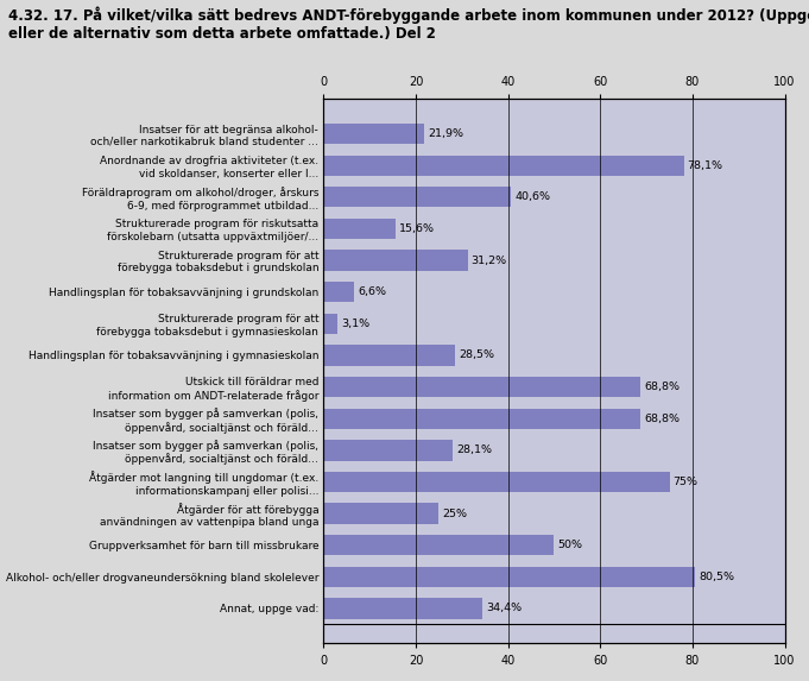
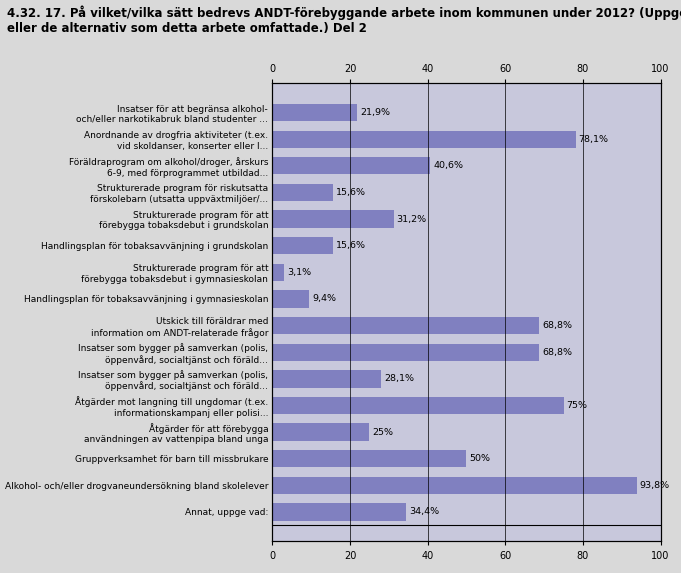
Handlingsplan för tobaksavvänjning i grundskolan: 6,6% -> 15,6%
Handlingsplan för tobaksavvänjning i gymnasieskolan: 28,5% -> 9,4%
Alkohol- och/eller drogvaneundersökning bland skolelever: 80,5% -> 93,8%
